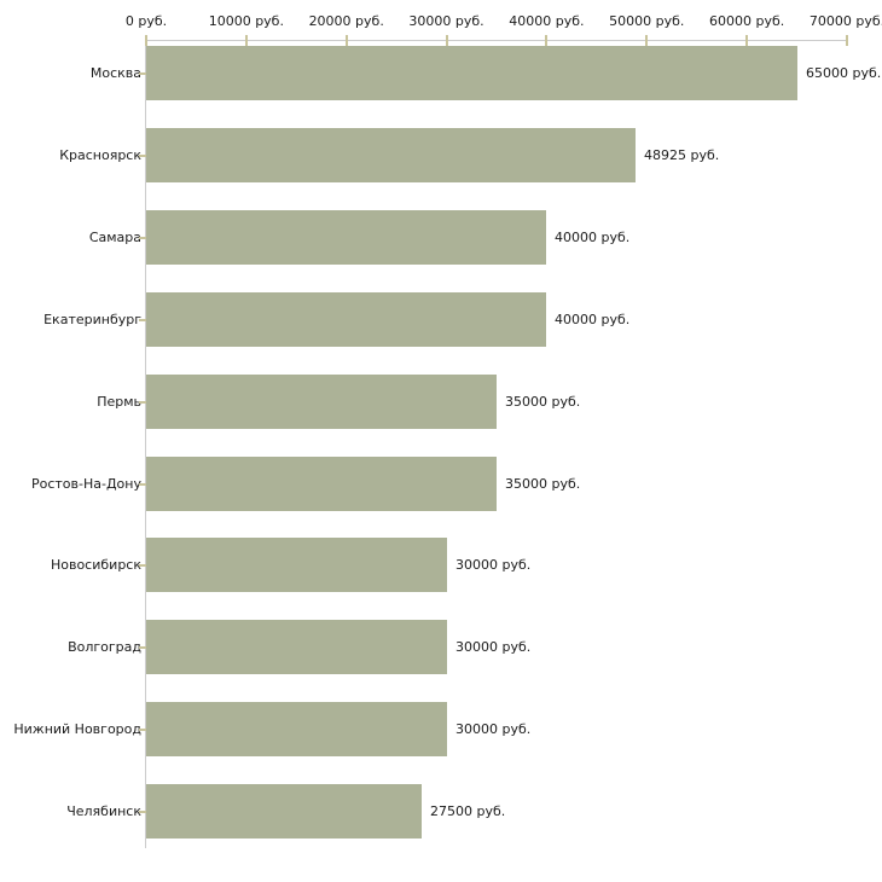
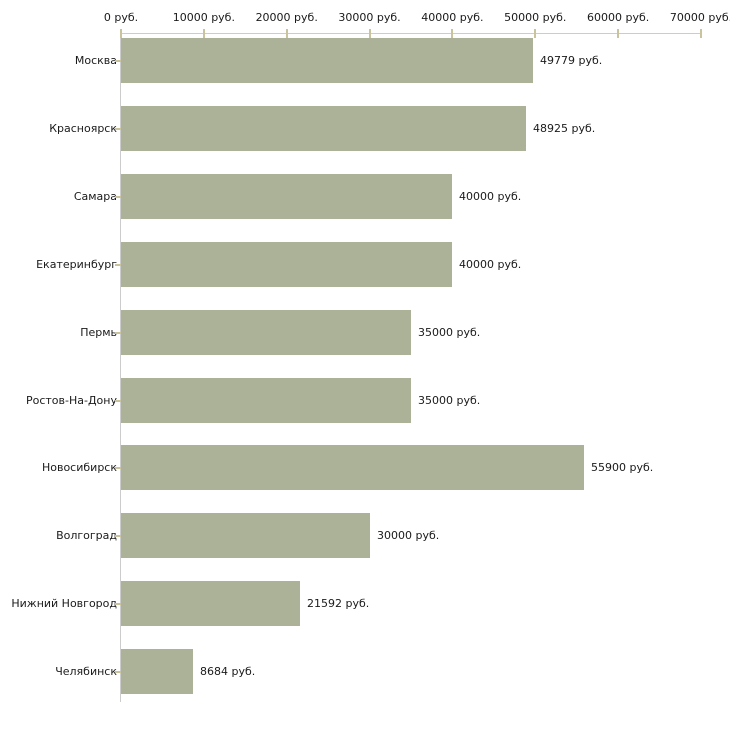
Москва: 65000 -> 49779
Новосибирск: 30000 -> 55900
Нижний Новгород: 30000 -> 21592
Челябинск: 27500 -> 8684
